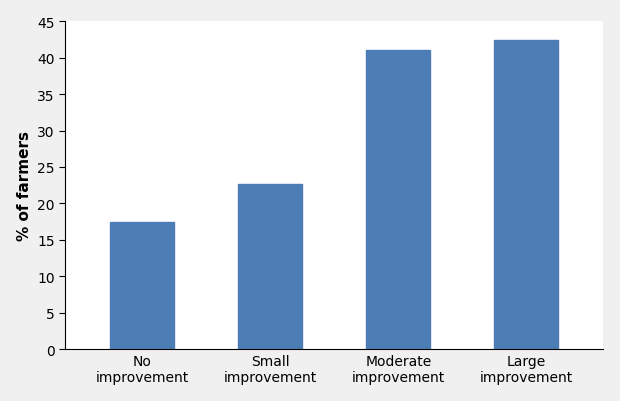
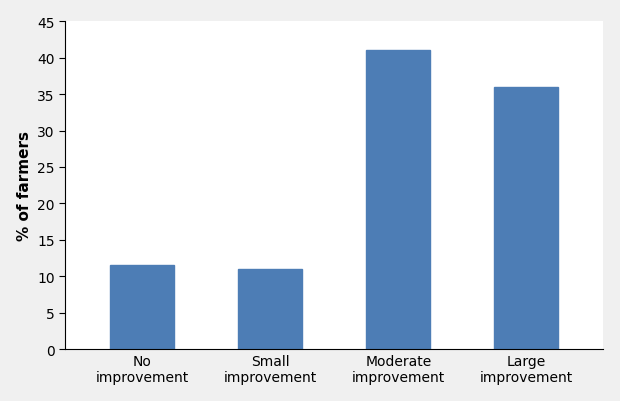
No improvement: 17.4 -> 11.5
Small improvement: 22.6 -> 11.0
Large improvement: 42.4 -> 36.0
